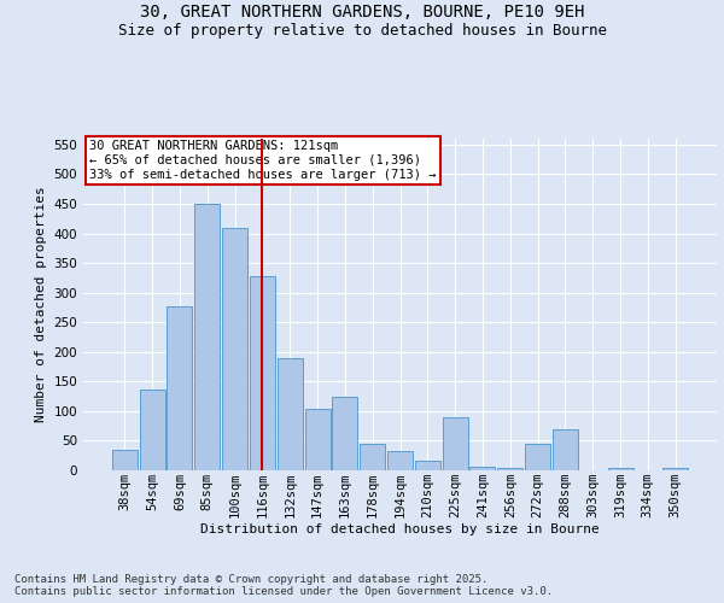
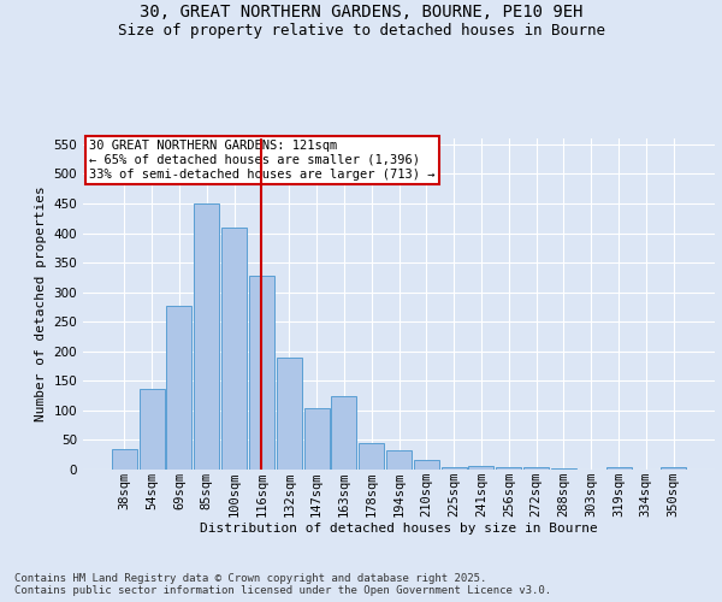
225sqm: 90 -> 5
272sqm: 45 -> 4
288sqm: 70 -> 2
